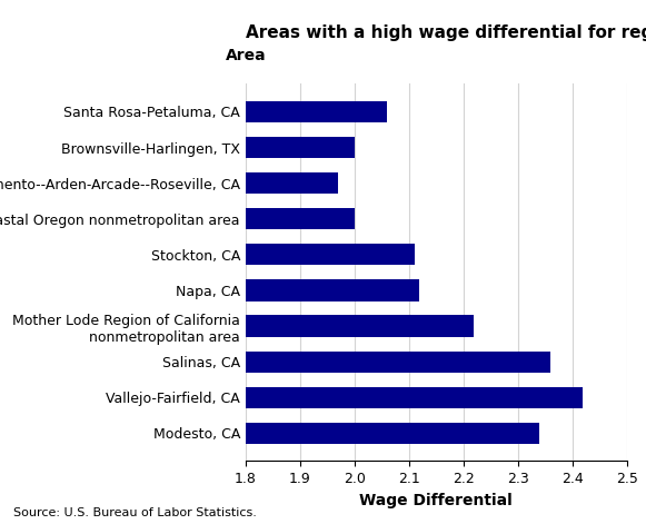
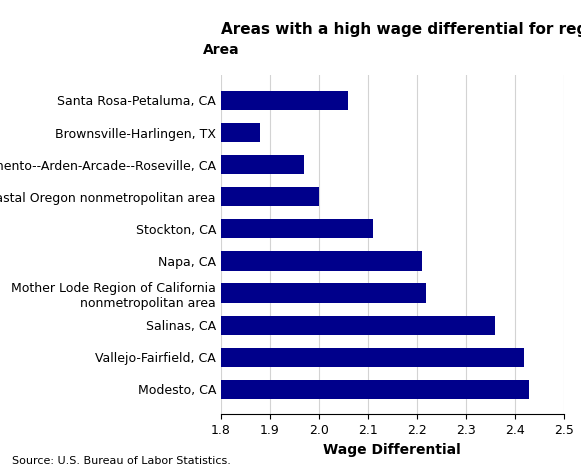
Brownsville-Harlingen, TX: 2.00 -> 1.88
Napa, CA: 2.12 -> 2.21
Modesto, CA: 2.34 -> 2.43
